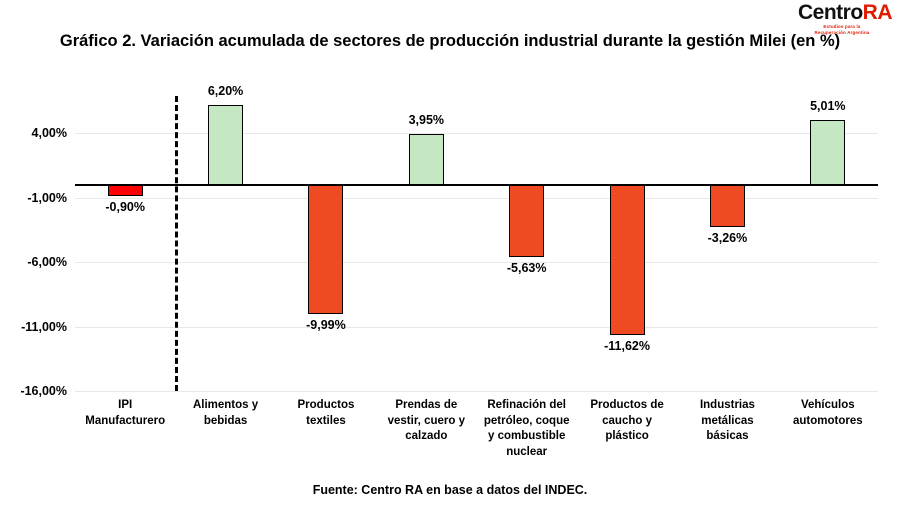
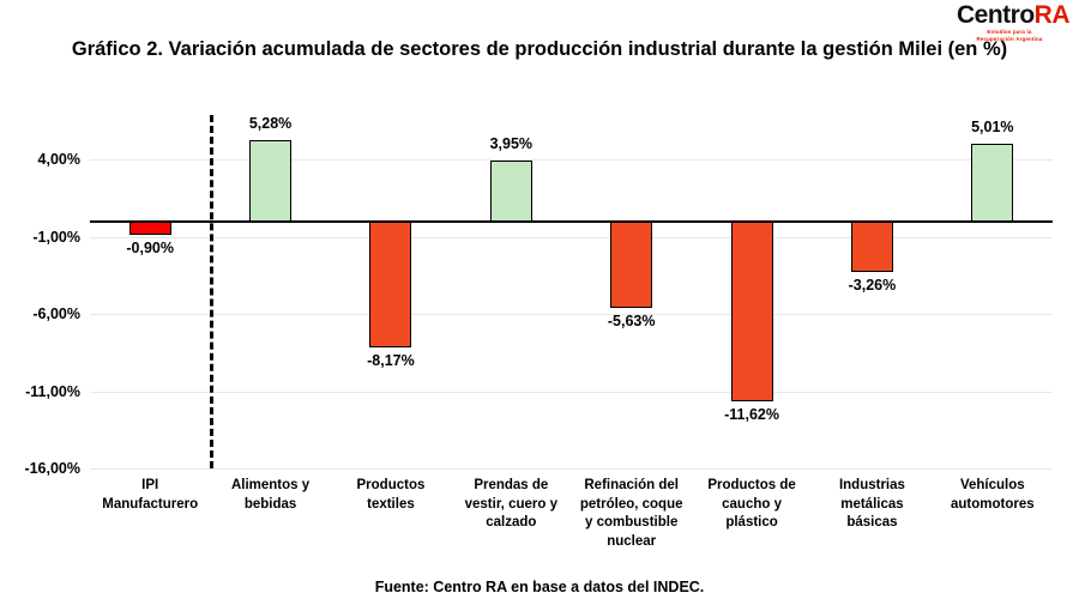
Alimentos y bebidas: 6,20% -> 5,28%
Productos textiles: -9,99% -> -8,17%
